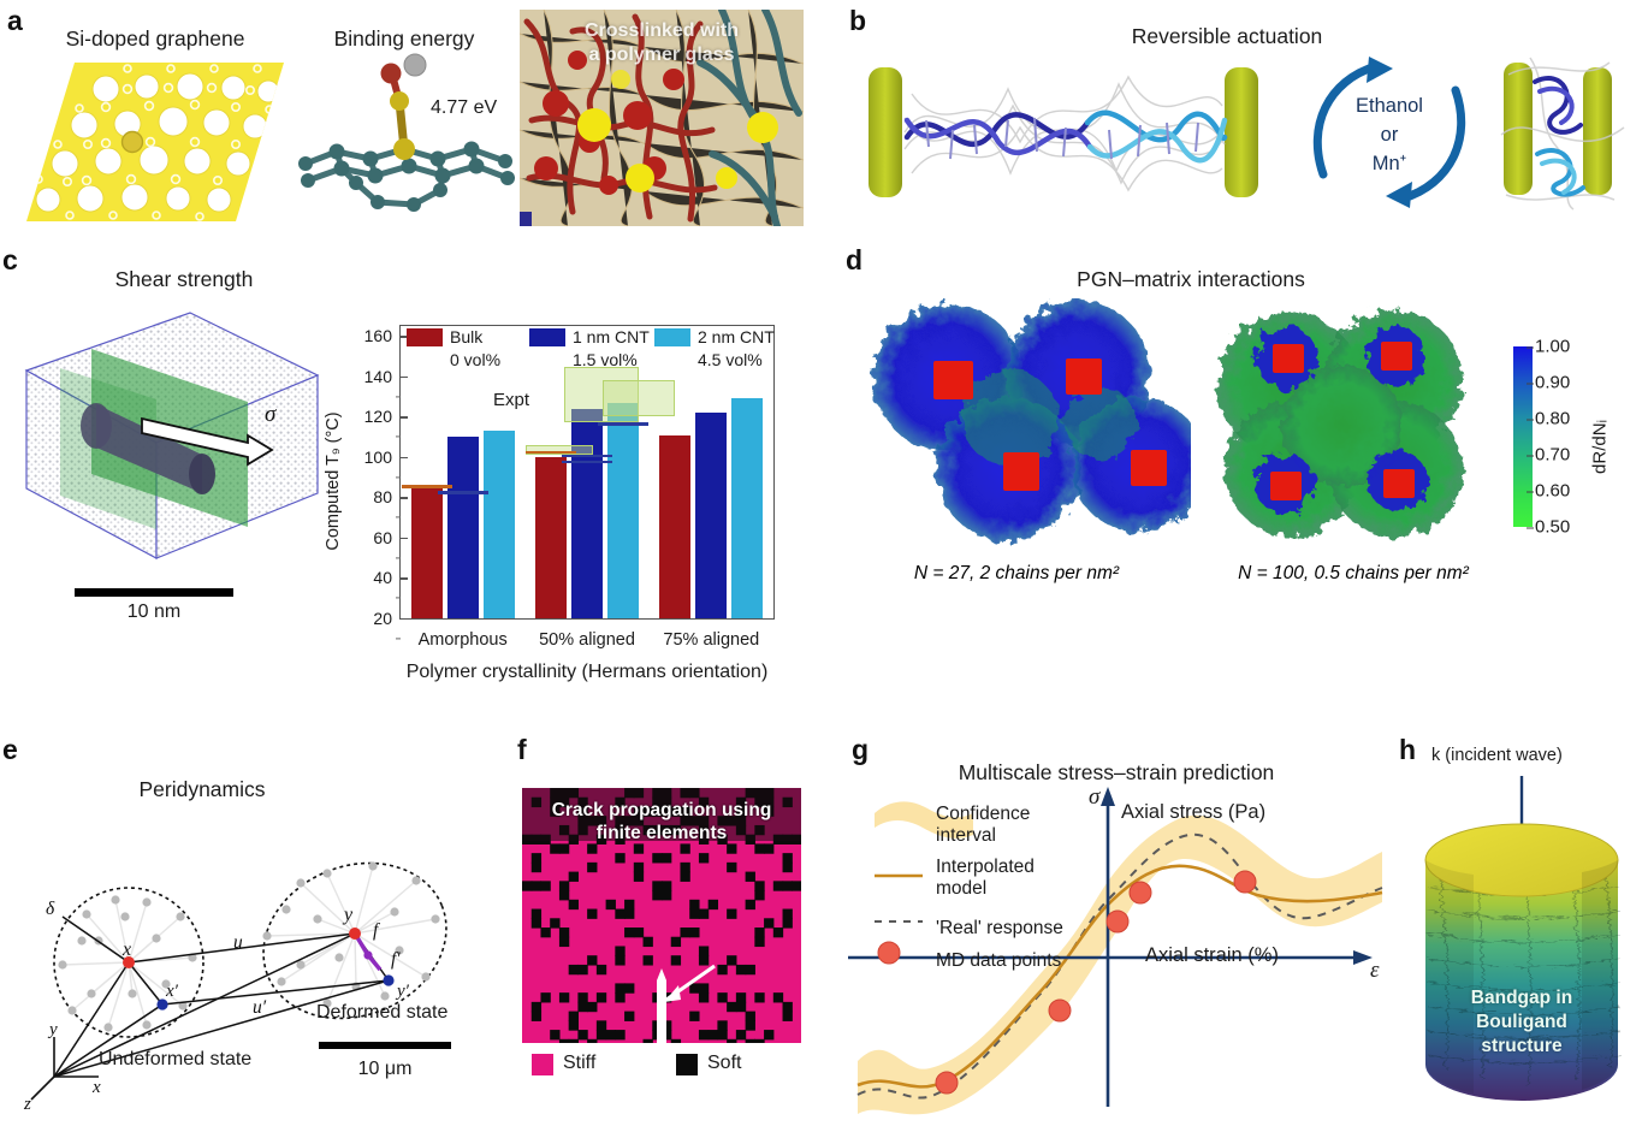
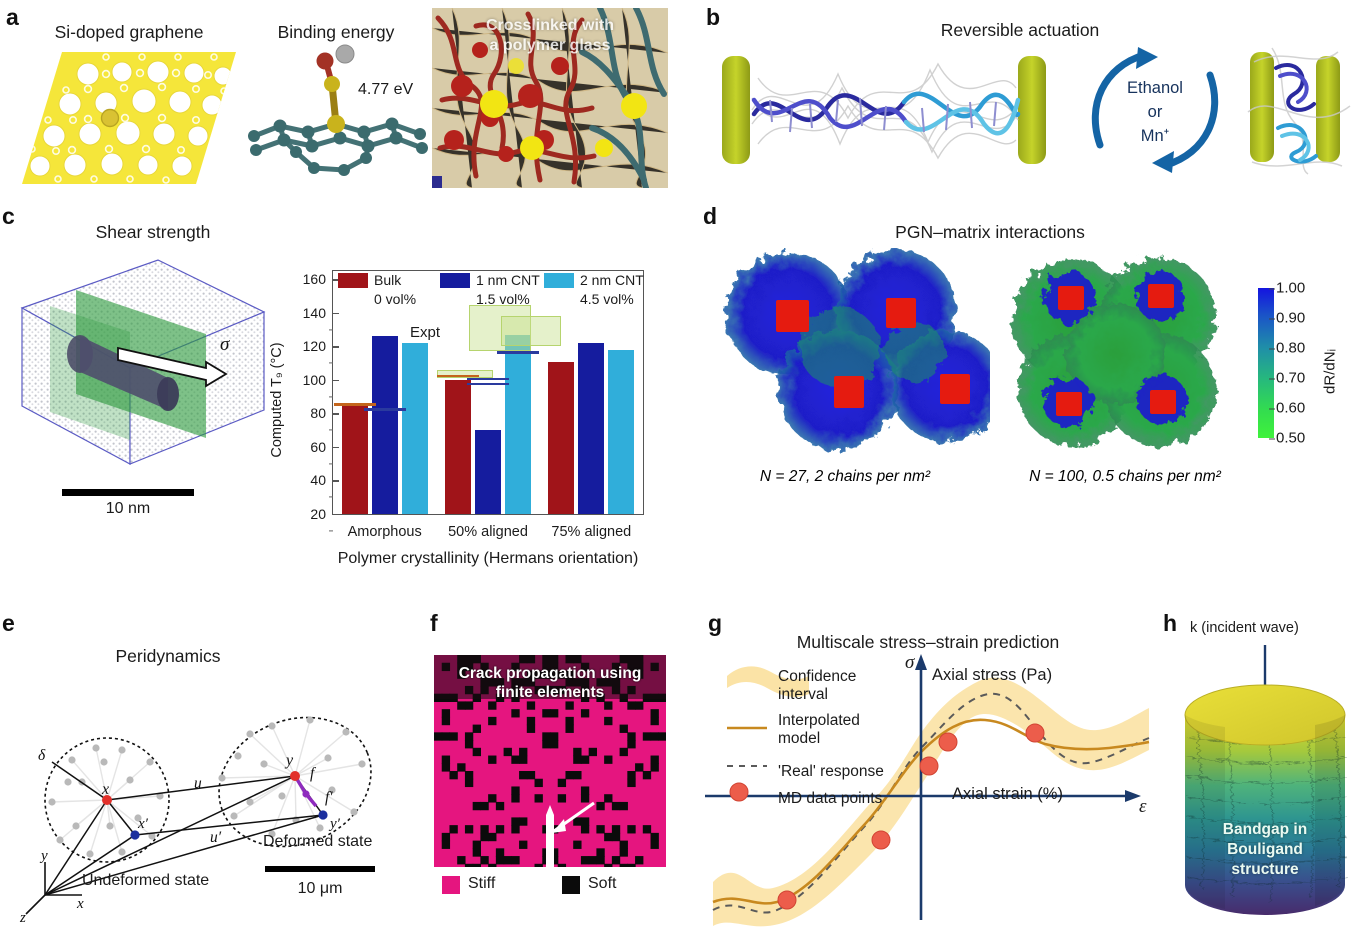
1 nm CNT/Amorphous: 110 -> 126
2 nm CNT/Amorphous: 113 -> 122
1 nm CNT/50% aligned: 124 -> 70
2 nm CNT/75% aligned: 129 -> 118
